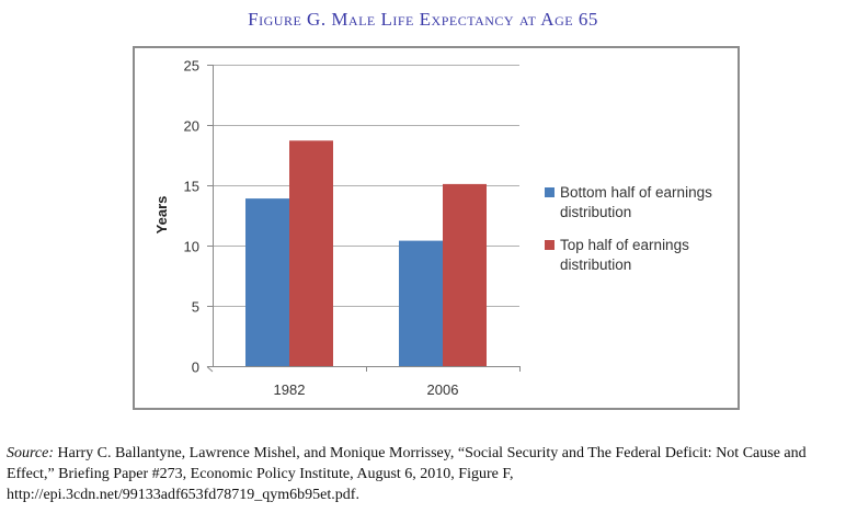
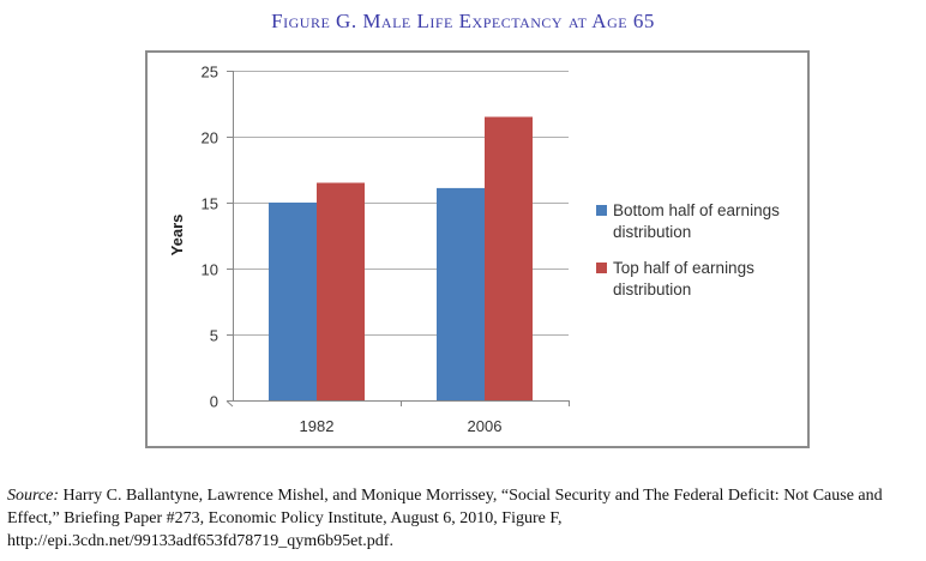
Bottom half of earnings distribution/1982: 13.9 -> 15.0
Top half of earnings distribution/1982: 18.7 -> 16.5
Bottom half of earnings distribution/2006: 10.4 -> 16.1
Top half of earnings distribution/2006: 15.1 -> 21.5
